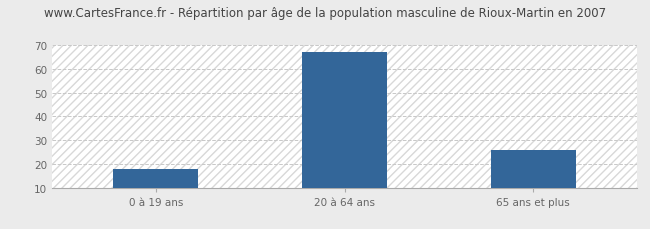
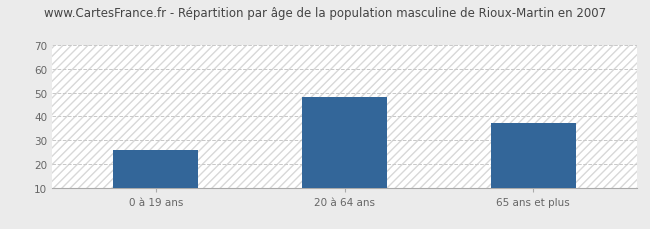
0 à 19 ans: 18 -> 26
20 à 64 ans: 67 -> 48
65 ans et plus: 26 -> 37
